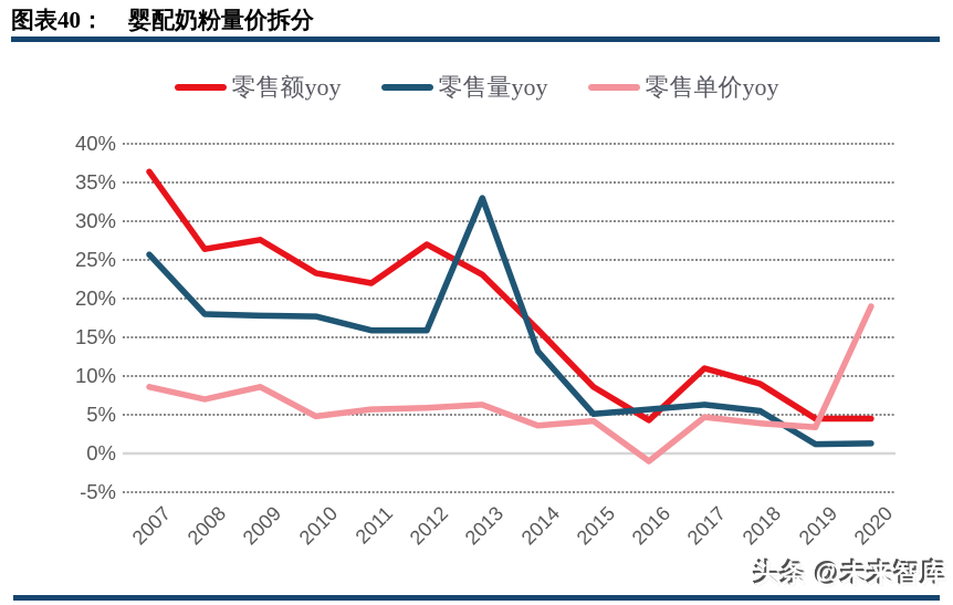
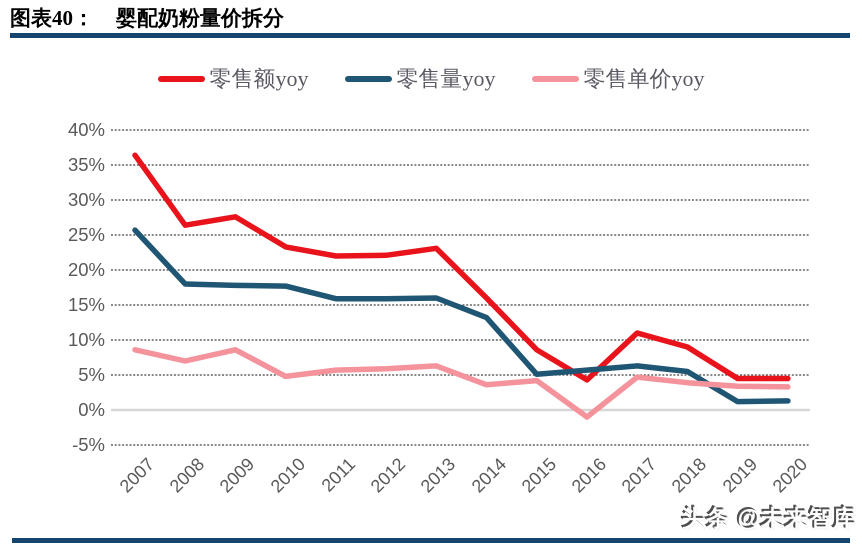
零售额yoy/2012: 27% -> 22%
零售量yoy/2013: 33% -> 16%
零售单价yoy/2020: 19% -> 3%
